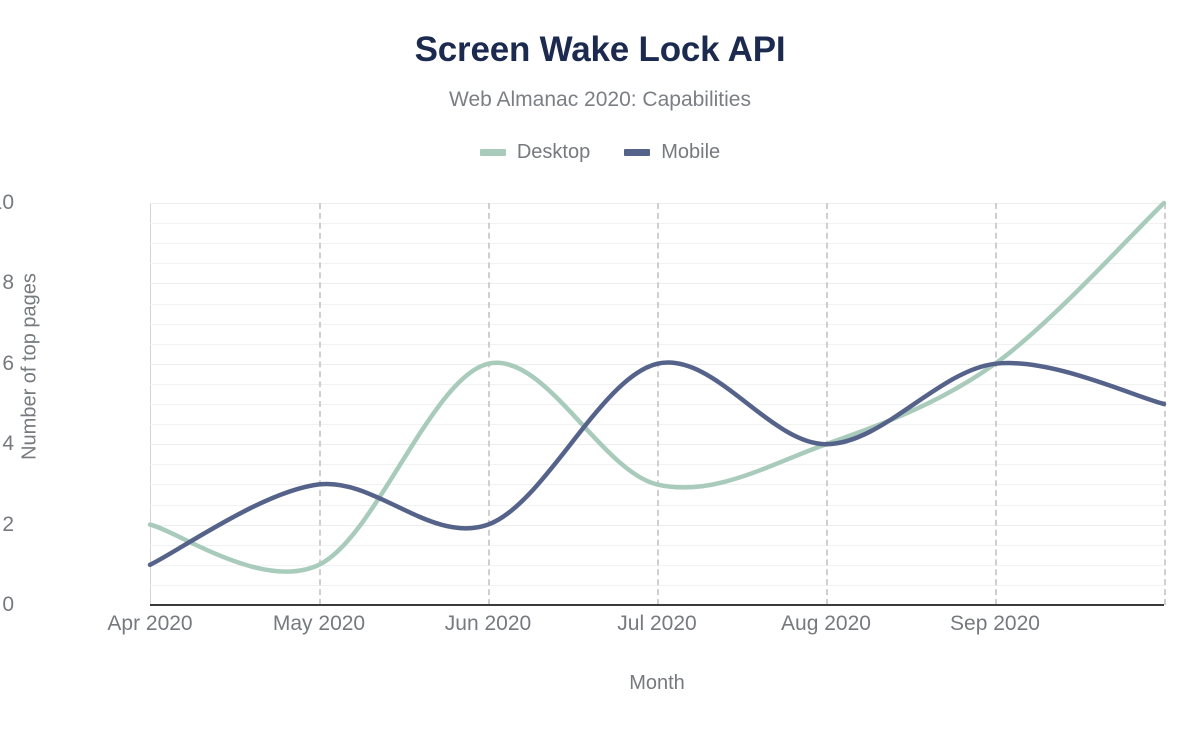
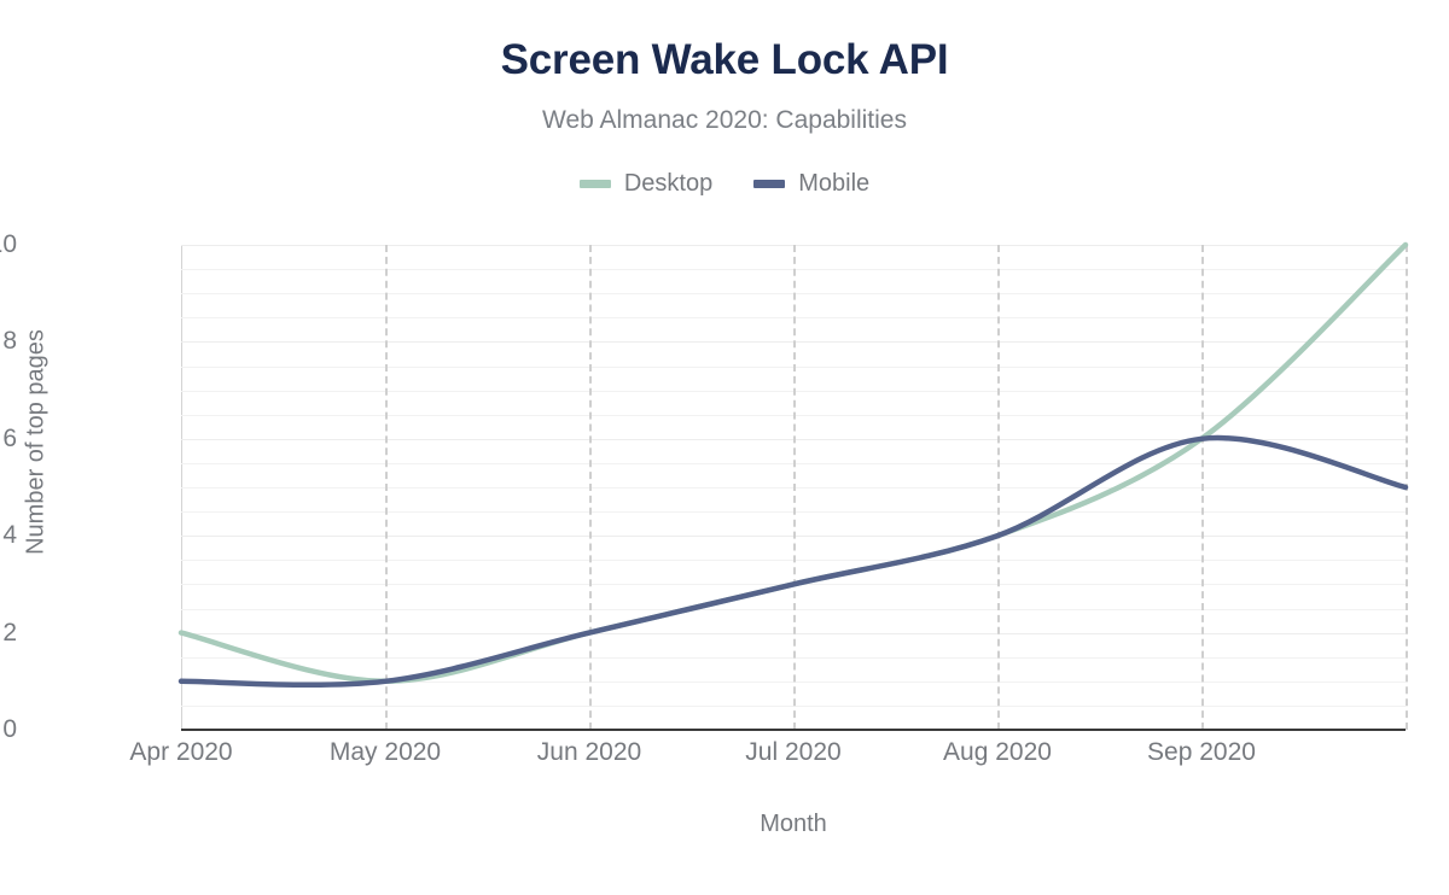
Mobile/May 2020: 3 -> 1
Desktop/Jun 2020: 6 -> 2
Mobile/Jul 2020: 6 -> 3
